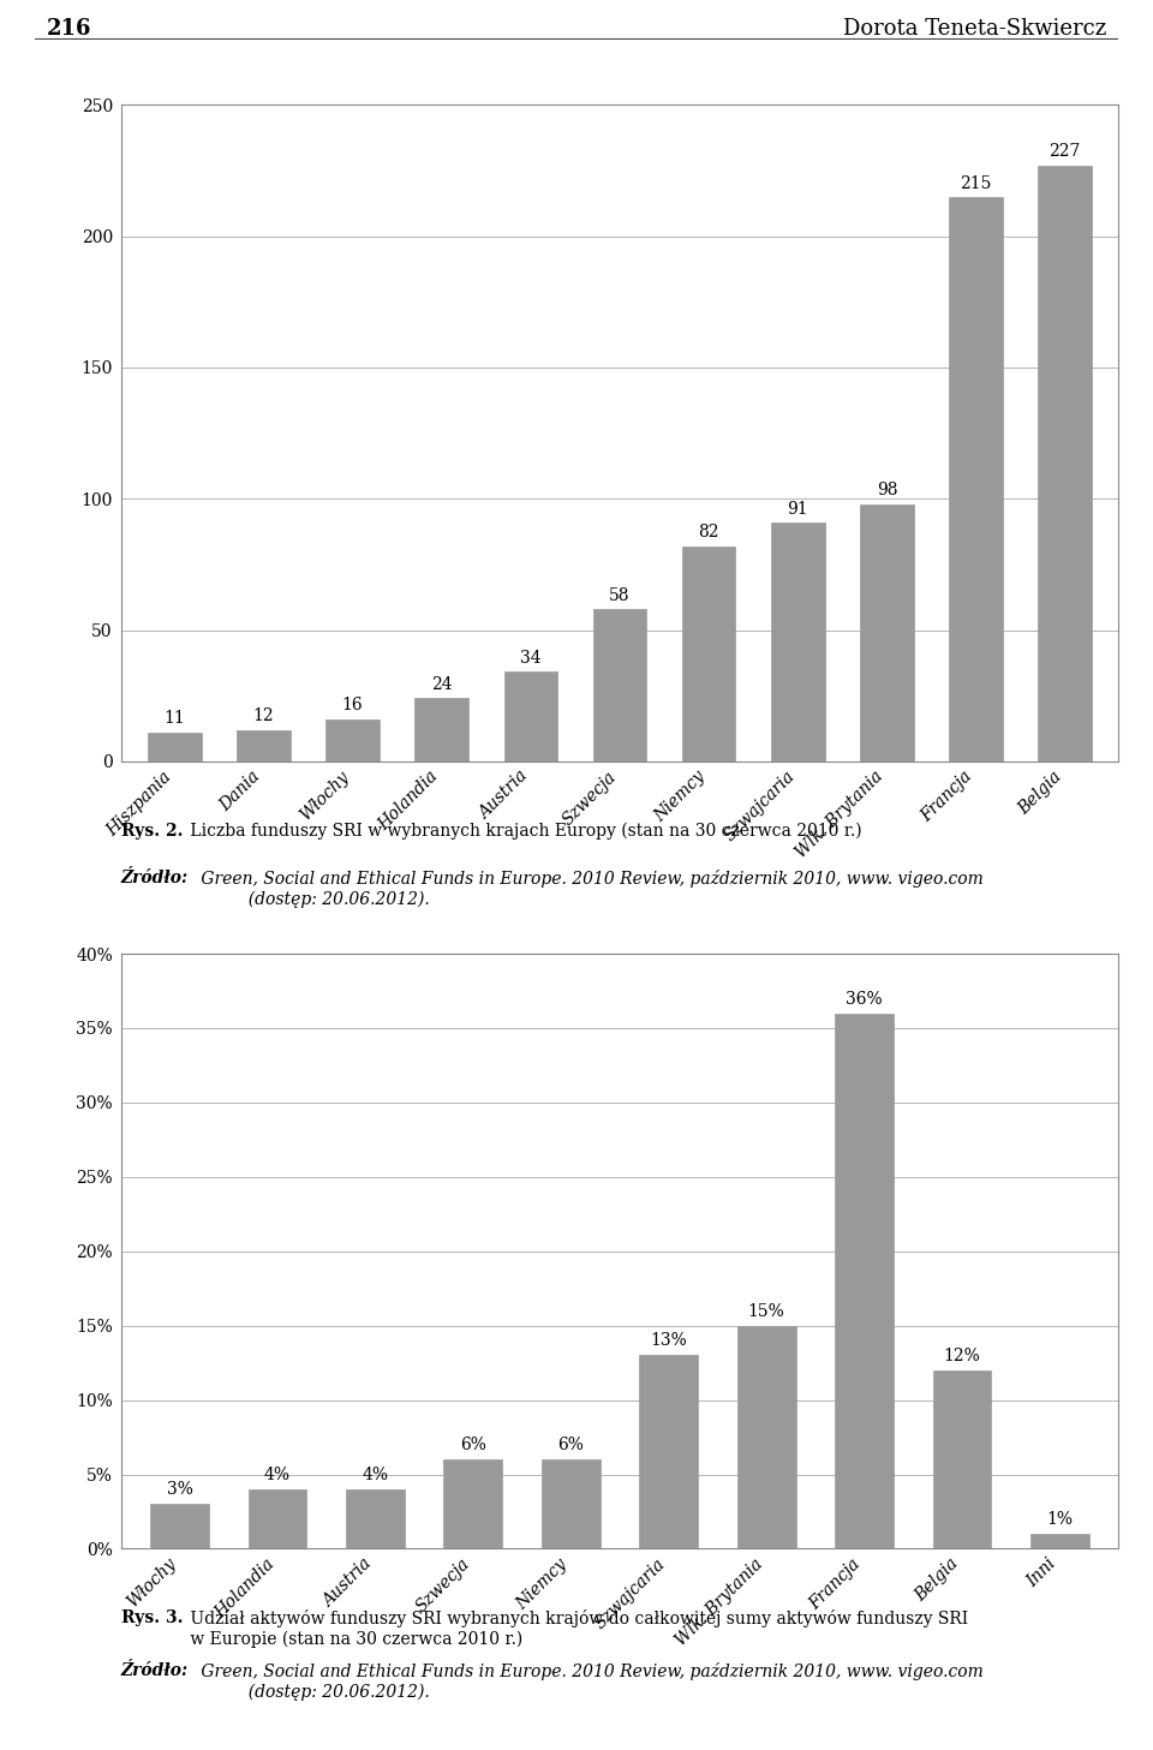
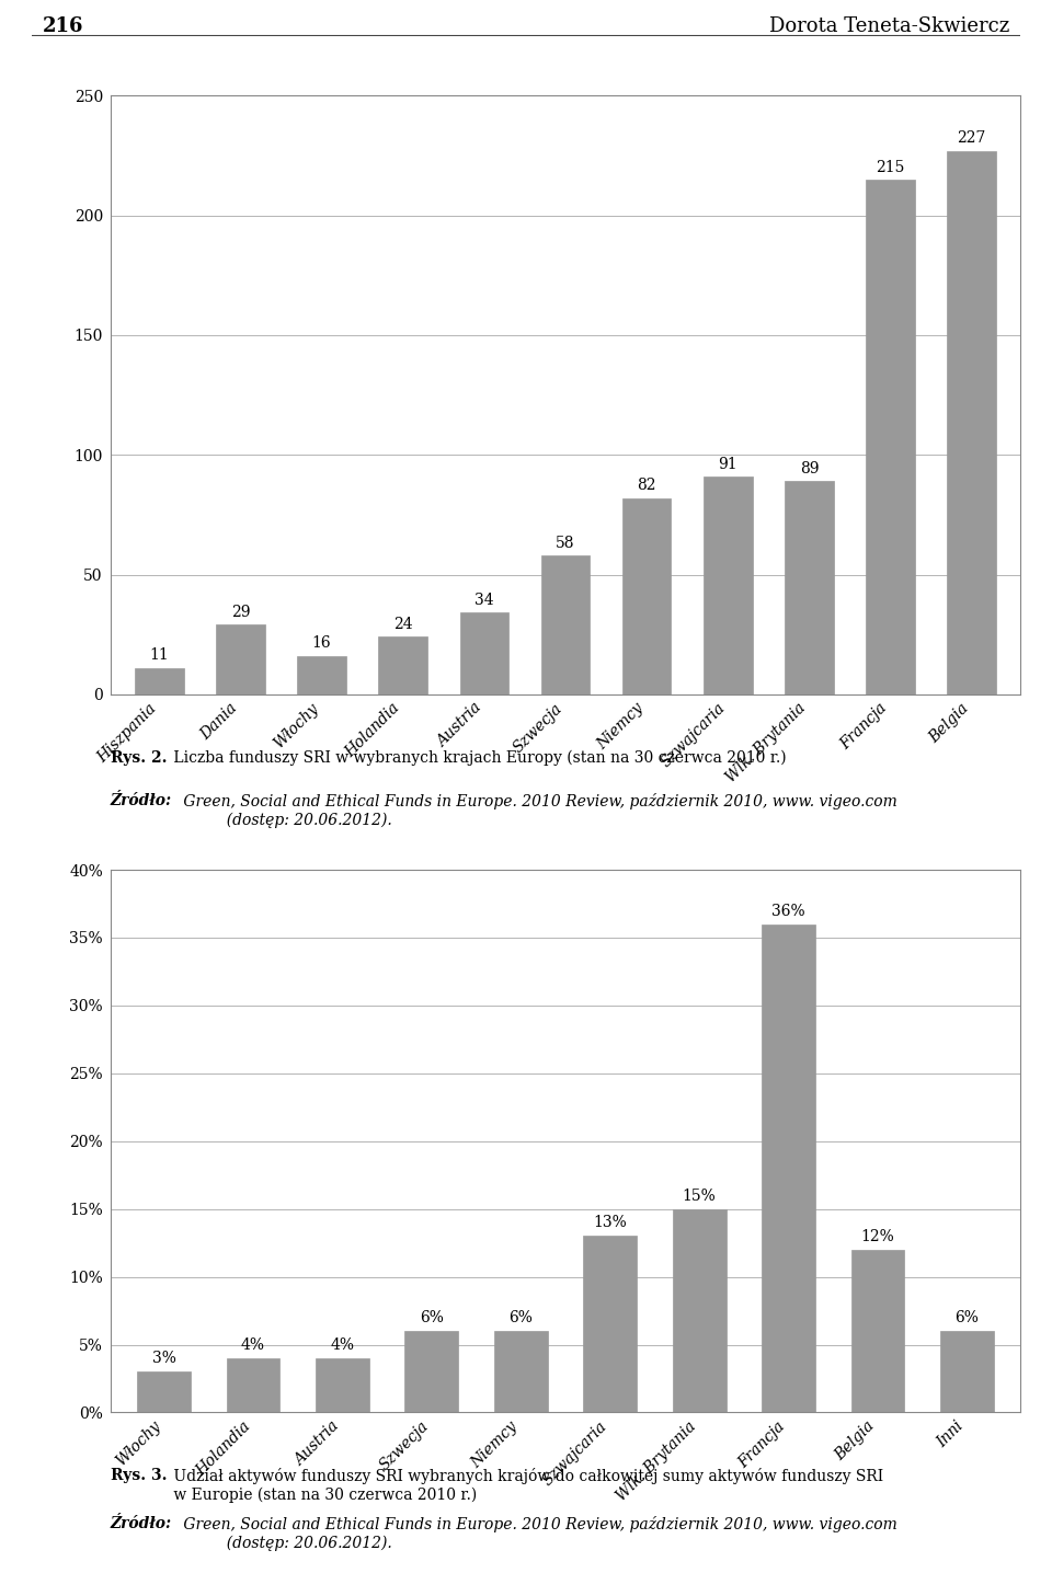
Dania: 12 -> 29
Wlk. Brytania: 98 -> 89
Inni: 1% -> 6%
